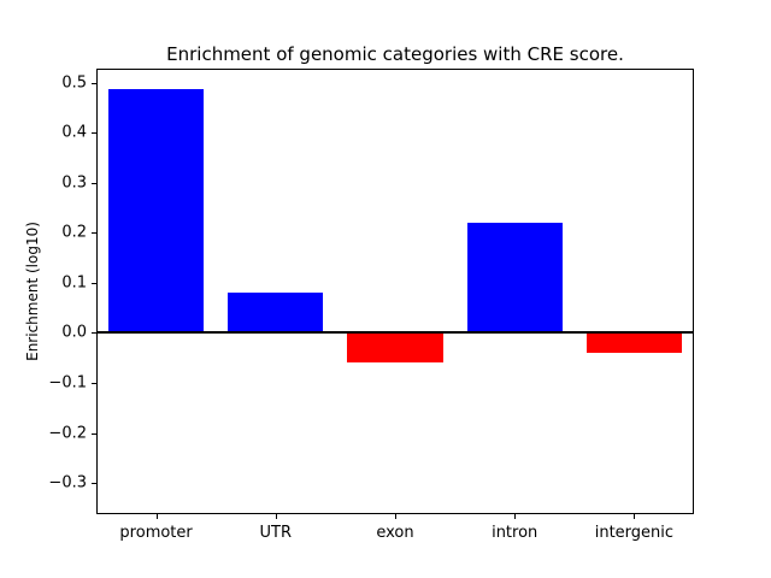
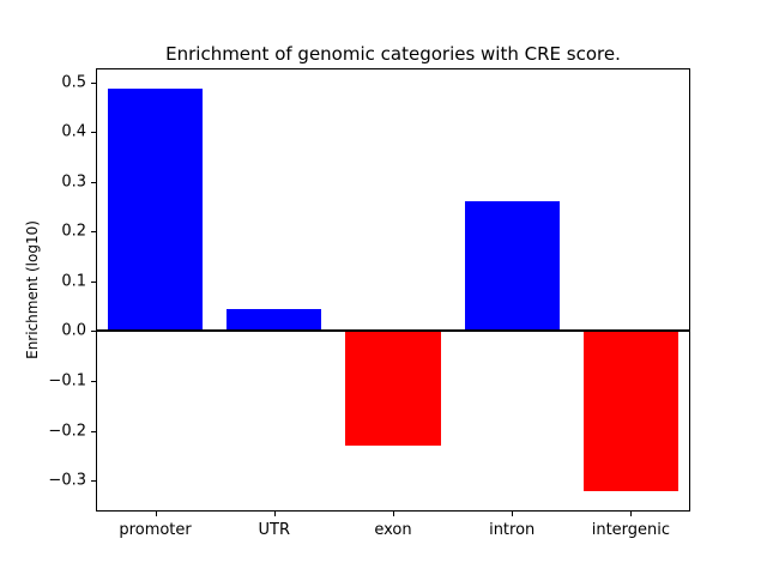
UTR: 0.08 -> 0.04
exon: -0.06 -> -0.23
intron: 0.22 -> 0.26
intergenic: -0.04 -> -0.32
